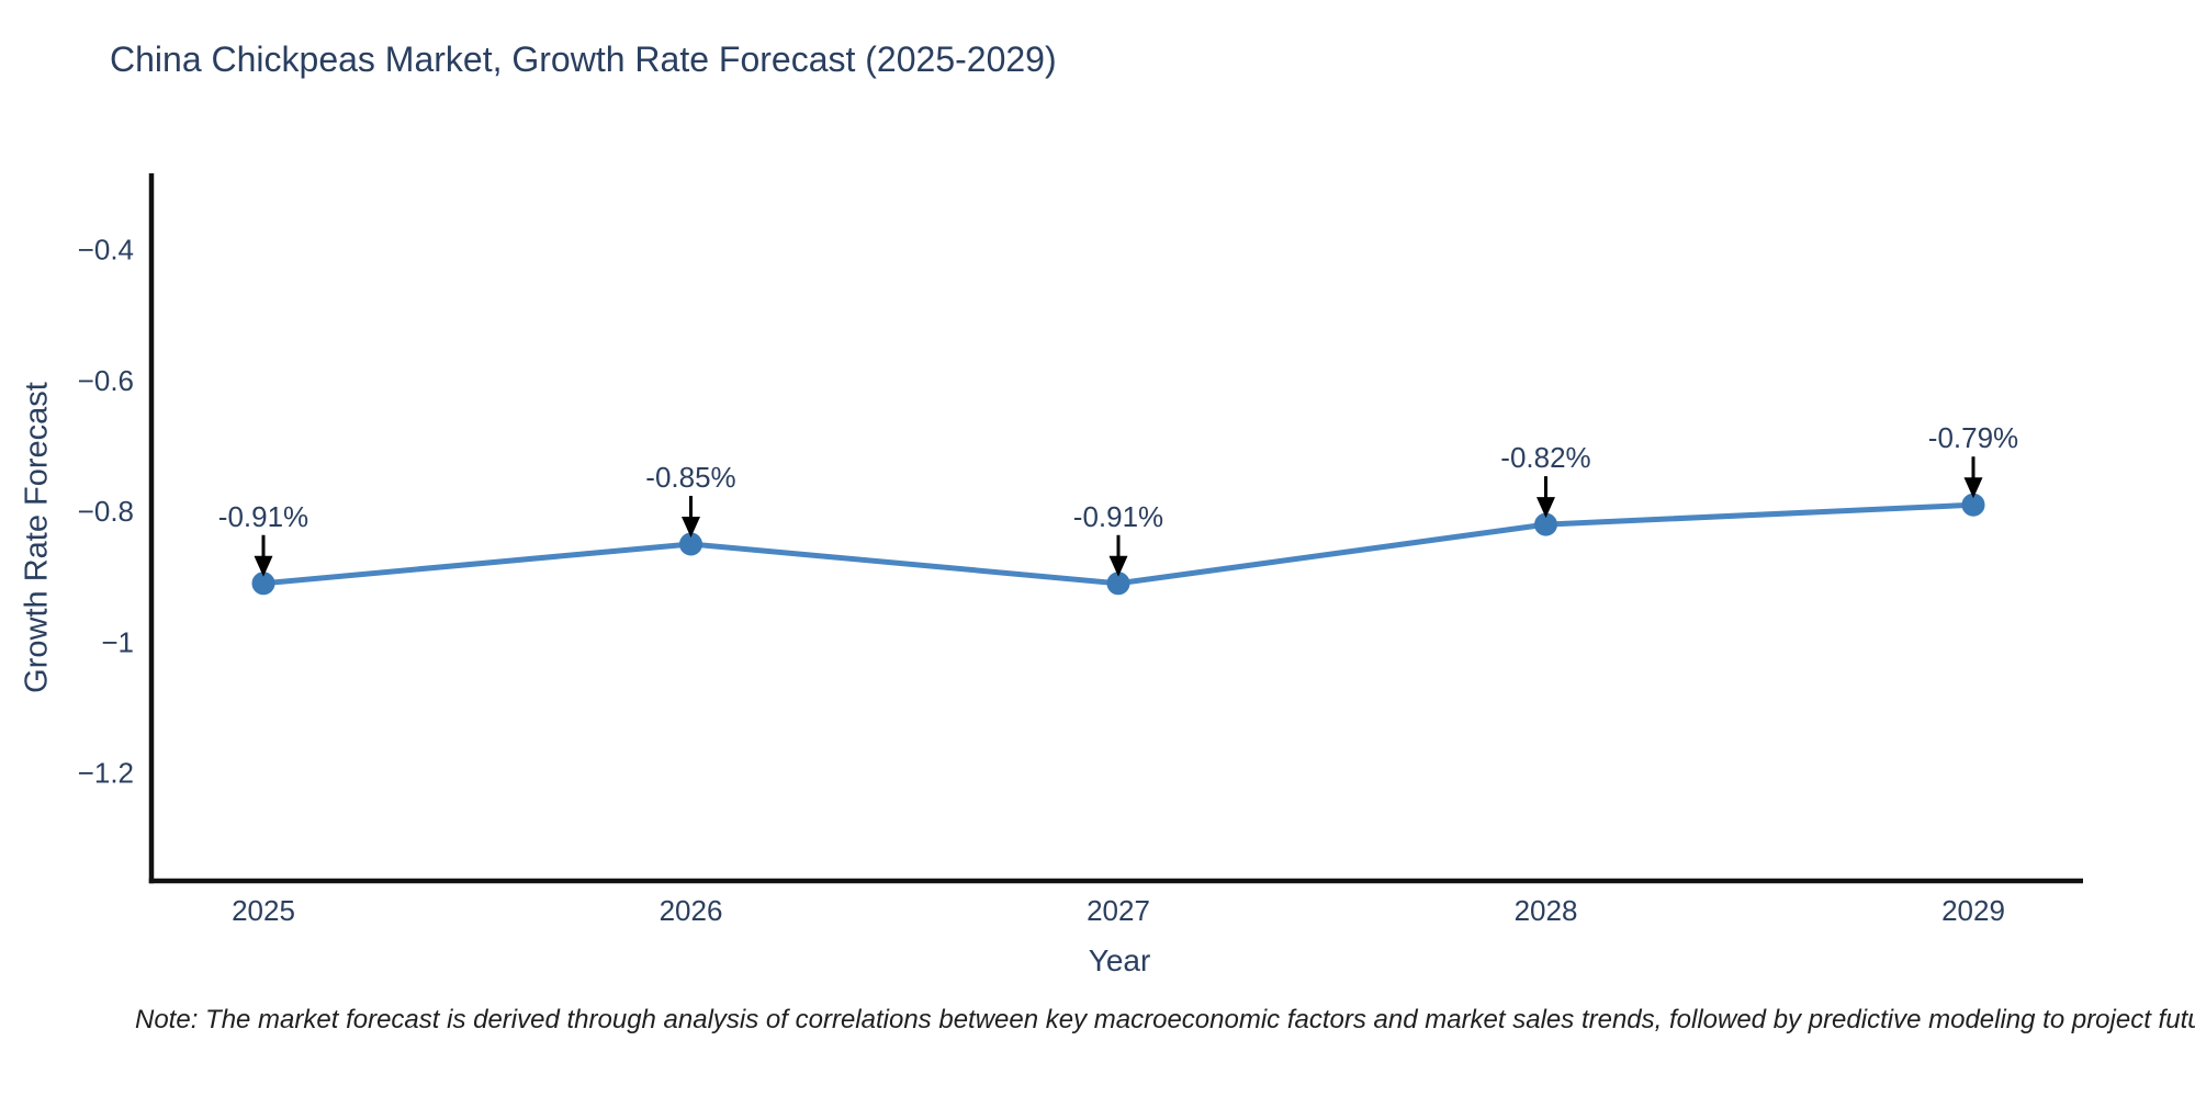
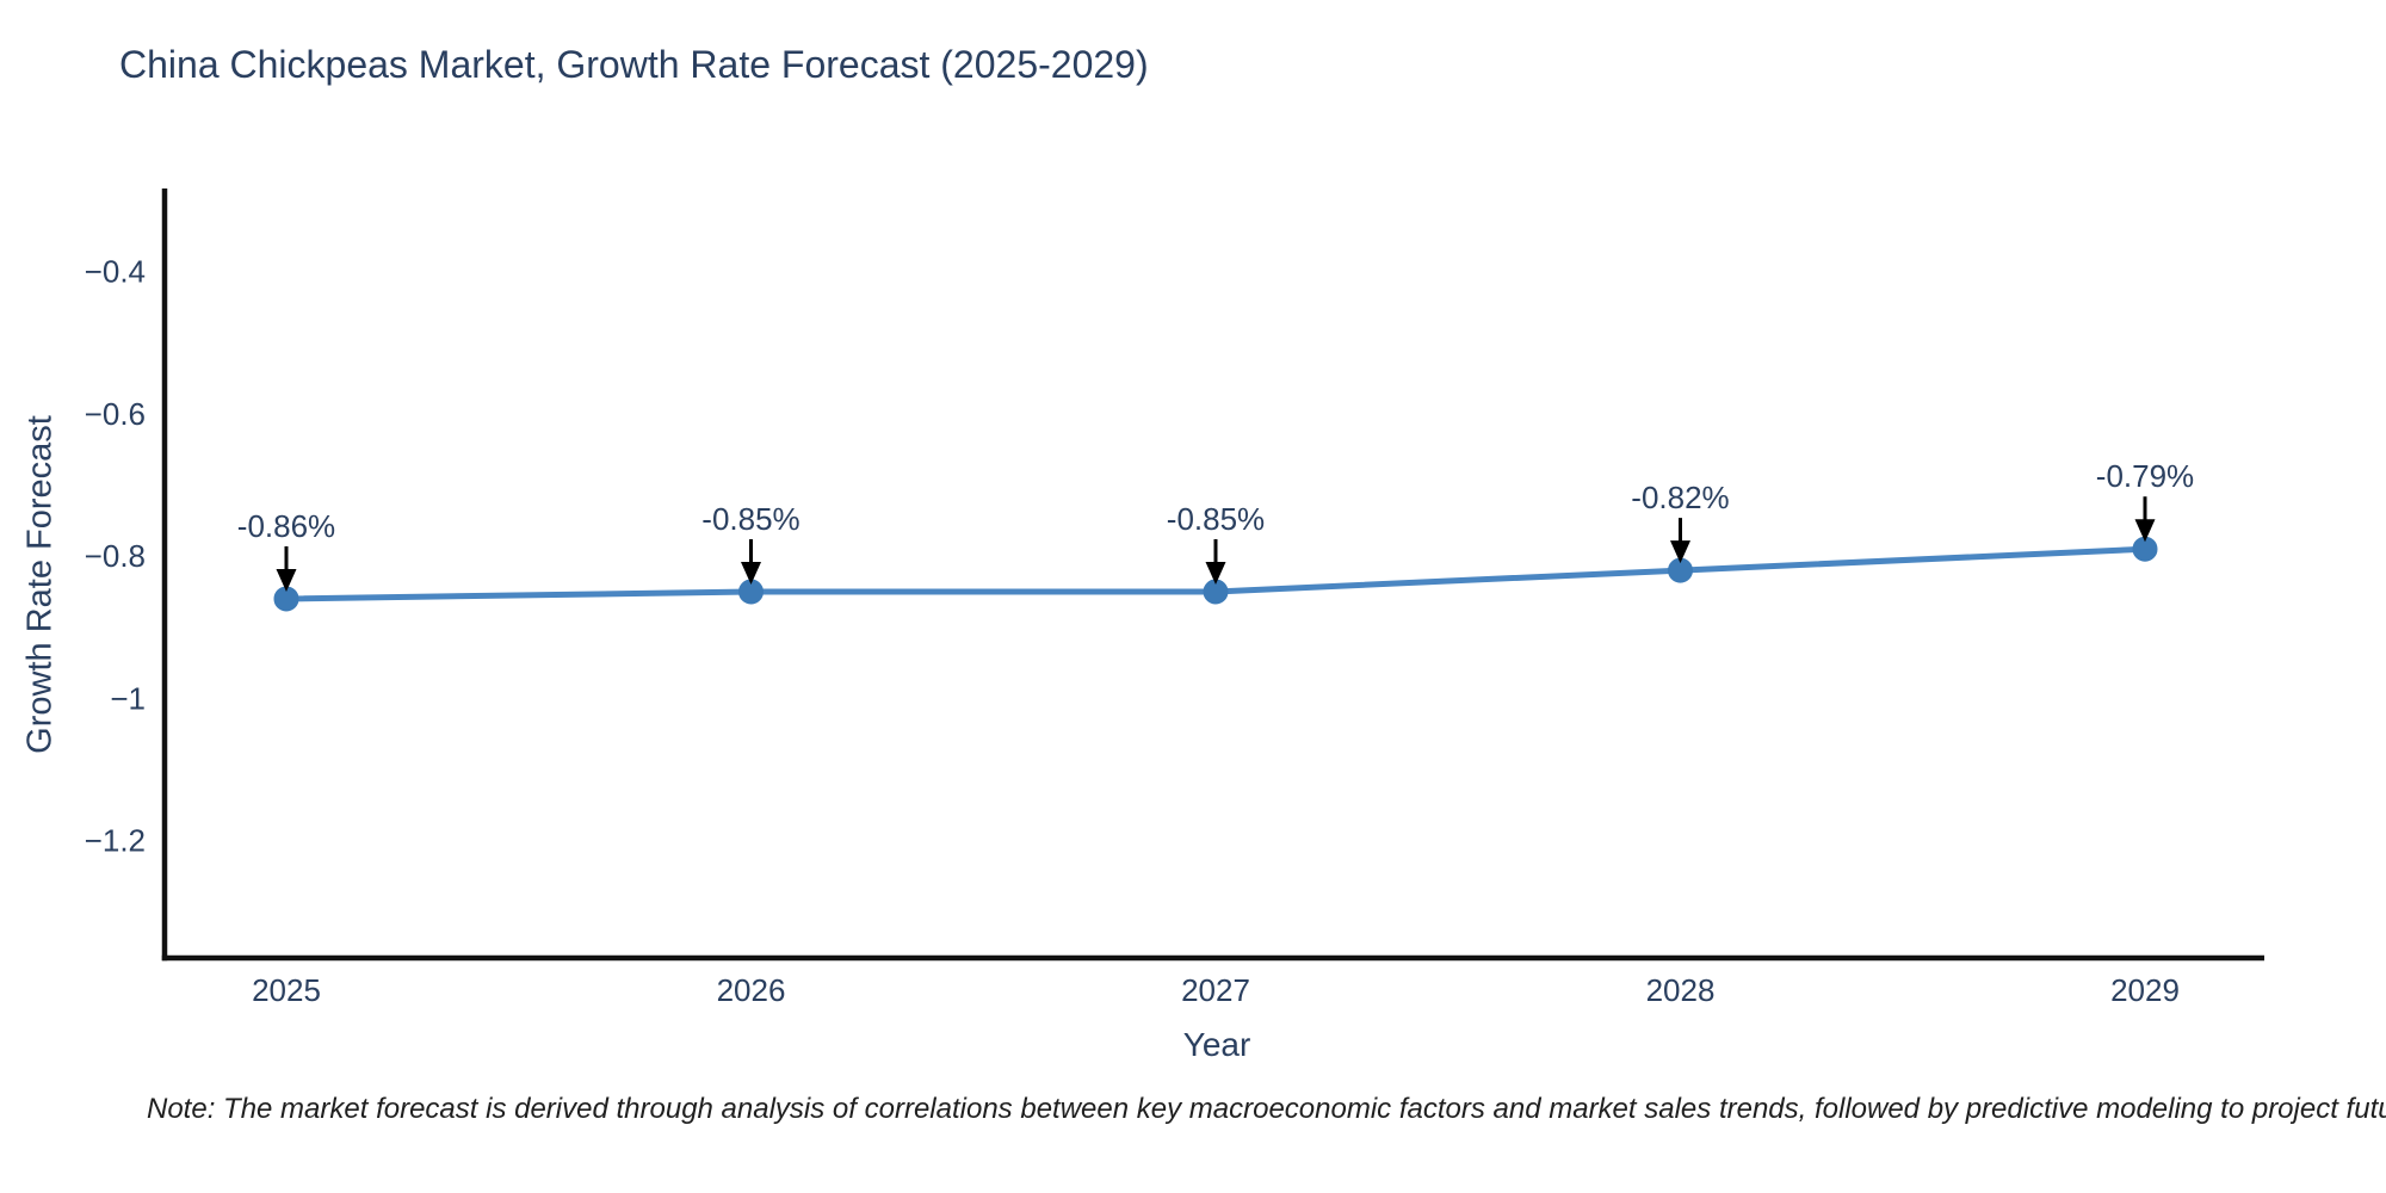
2025: -0.91% -> -0.86%
2027: -0.91% -> -0.85%
